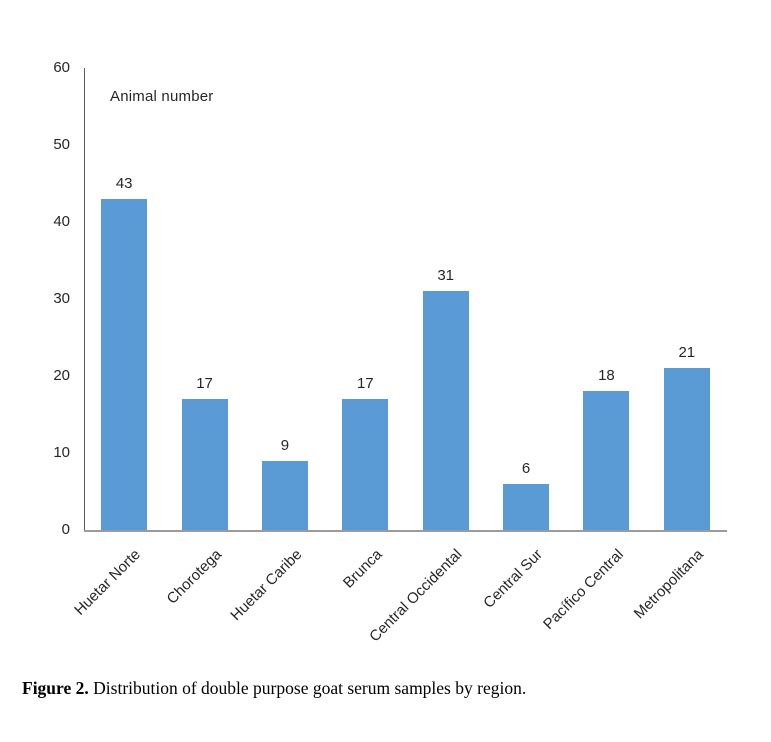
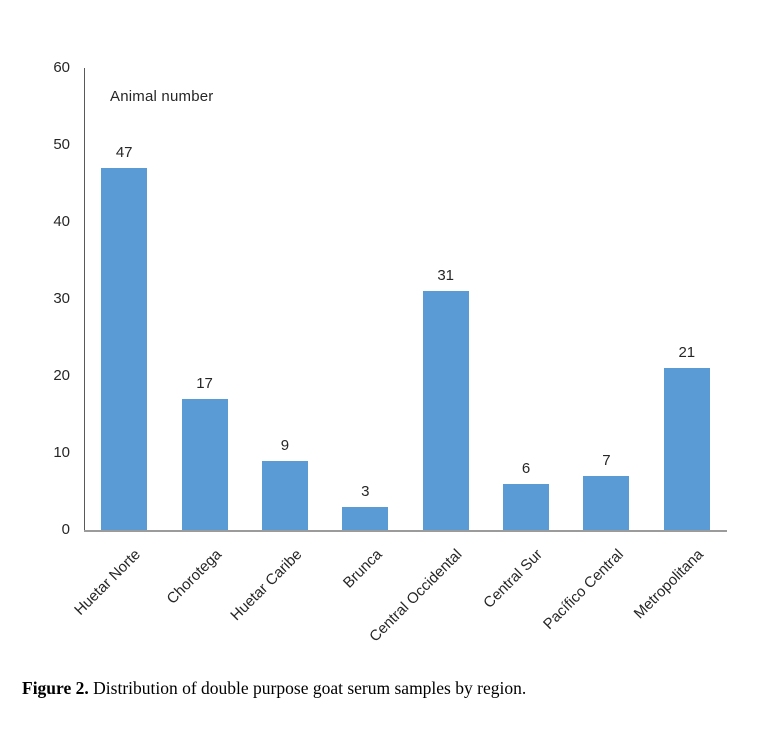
Huetar Norte: 43 -> 47
Brunca: 17 -> 3
Pacífico Central: 18 -> 7
